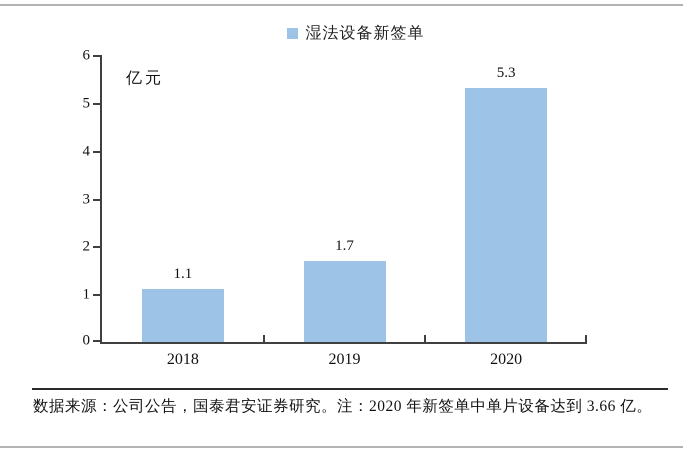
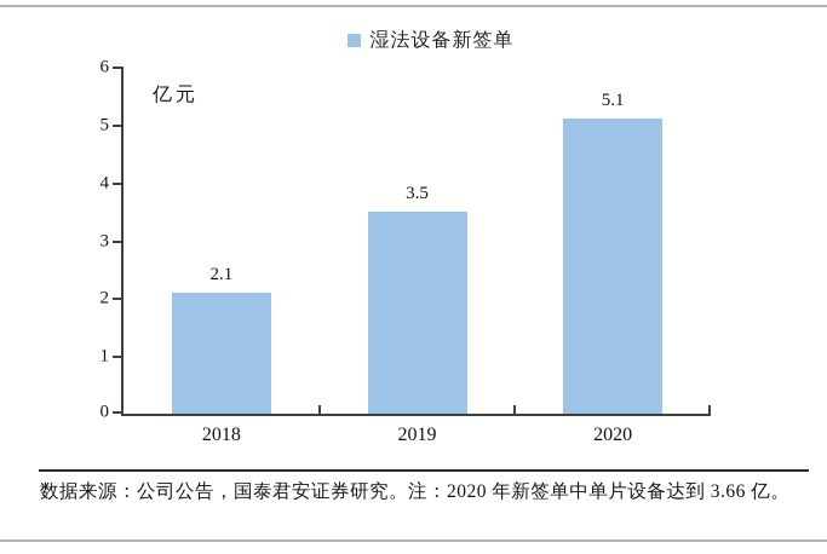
2018: 1.1 -> 2.1
2019: 1.7 -> 3.5
2020: 5.3 -> 5.1
